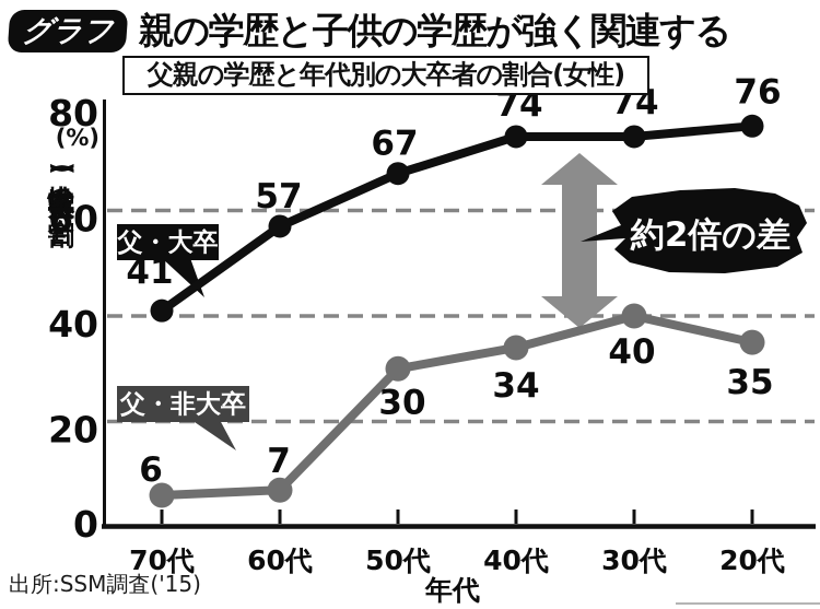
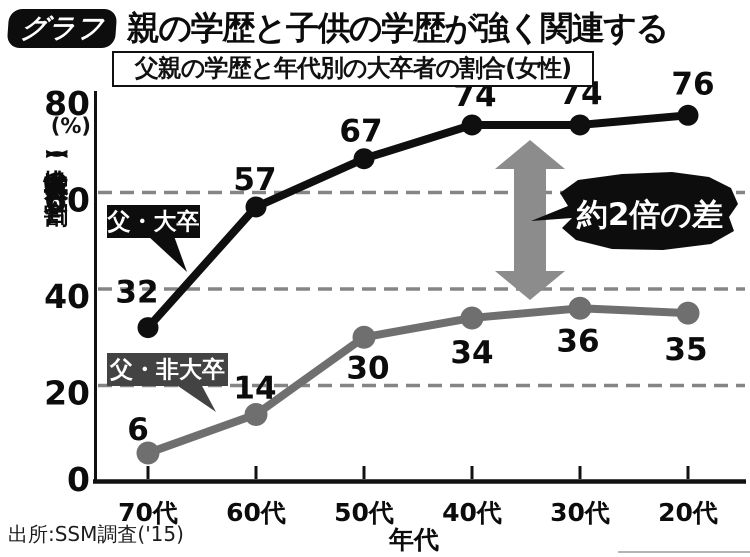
父・大卒/70代: 41 -> 32
父・非大卒/60代: 7 -> 14
父・非大卒/30代: 40 -> 36
